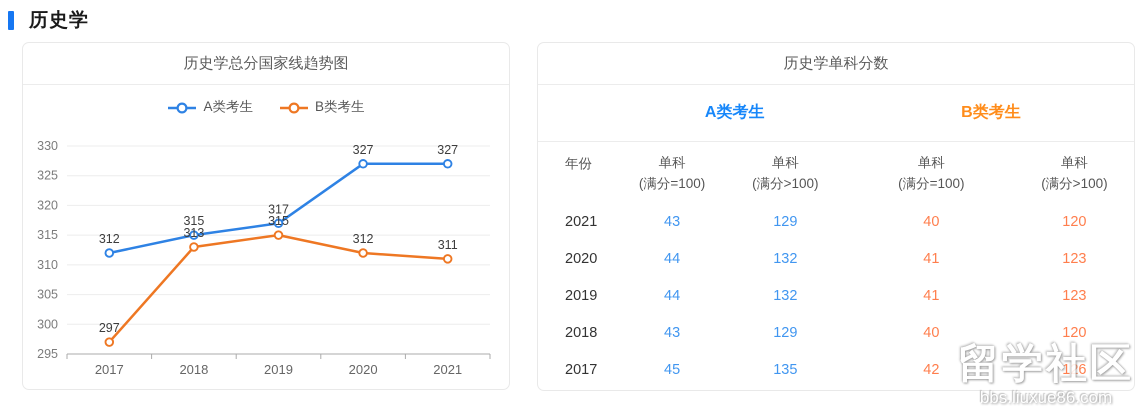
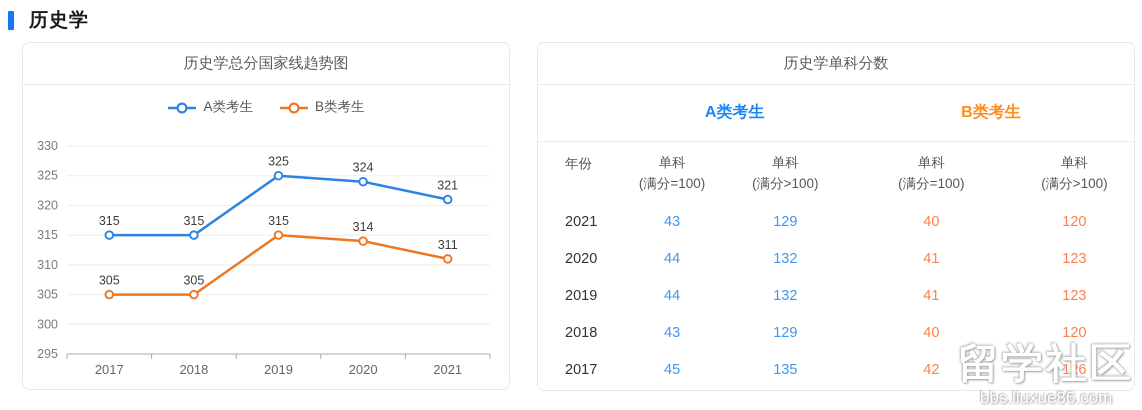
A类考生/2017: 312 -> 315
B类考生/2017: 297 -> 305
B类考生/2018: 313 -> 305
A类考生/2019: 317 -> 325
A类考生/2020: 327 -> 324
B类考生/2020: 312 -> 314
A类考生/2021: 327 -> 321
